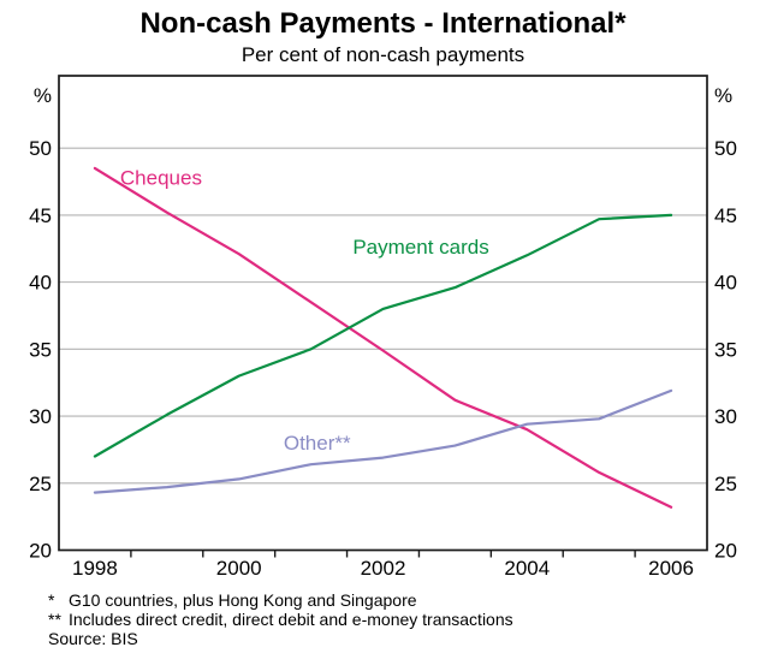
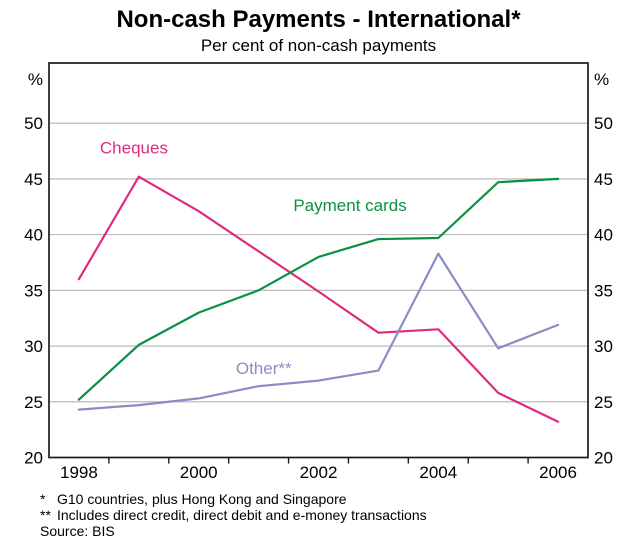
Cheques/1998: 48.5 -> 36.0
Payment cards/1998: 27.0 -> 25.2
Cheques/2004: 29.0 -> 31.5
Payment cards/2004: 42.0 -> 39.7
Other**/2004: 29.4 -> 38.3
